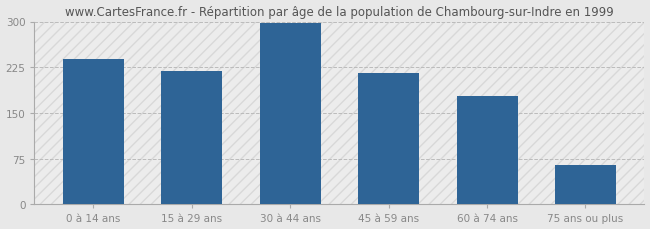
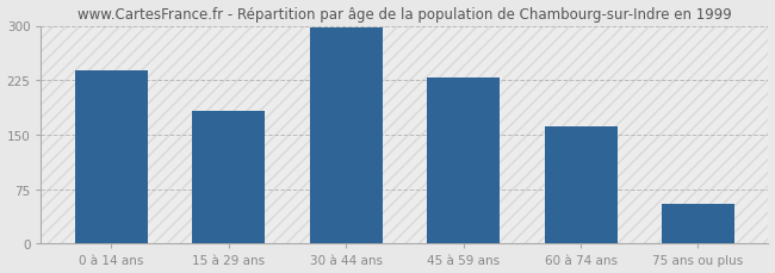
15 à 29 ans: 218 -> 182
45 à 59 ans: 216 -> 228
60 à 74 ans: 178 -> 162
75 ans ou plus: 64 -> 55
